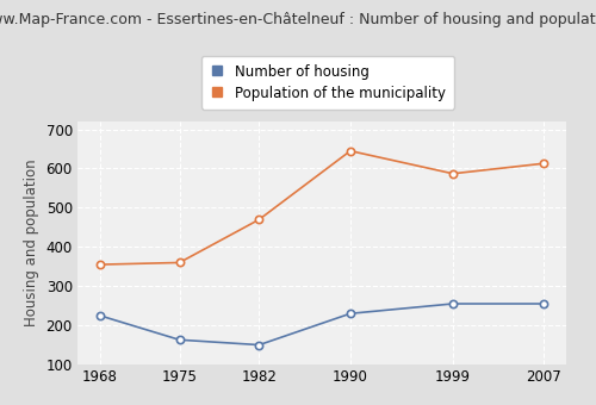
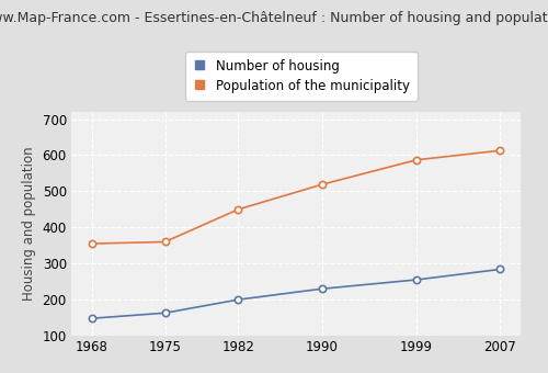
Number of housing/1968: 225 -> 148
Number of housing/1982: 150 -> 200
Population of the municipality/1982: 470 -> 450
Population of the municipality/1990: 645 -> 519
Number of housing/2007: 255 -> 284
